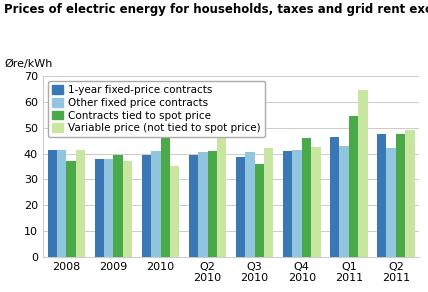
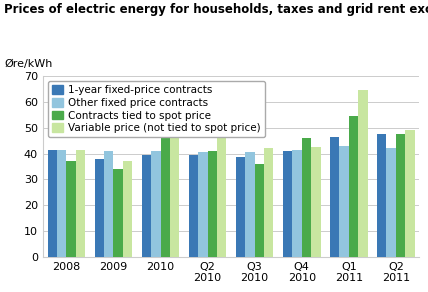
Other fixed price contracts/2009: 38.0 -> 41.0
Contracts tied to spot price/2009: 39.5 -> 34.0
Variable price (not tied to spot price)/2010: 35.0 -> 47.5
